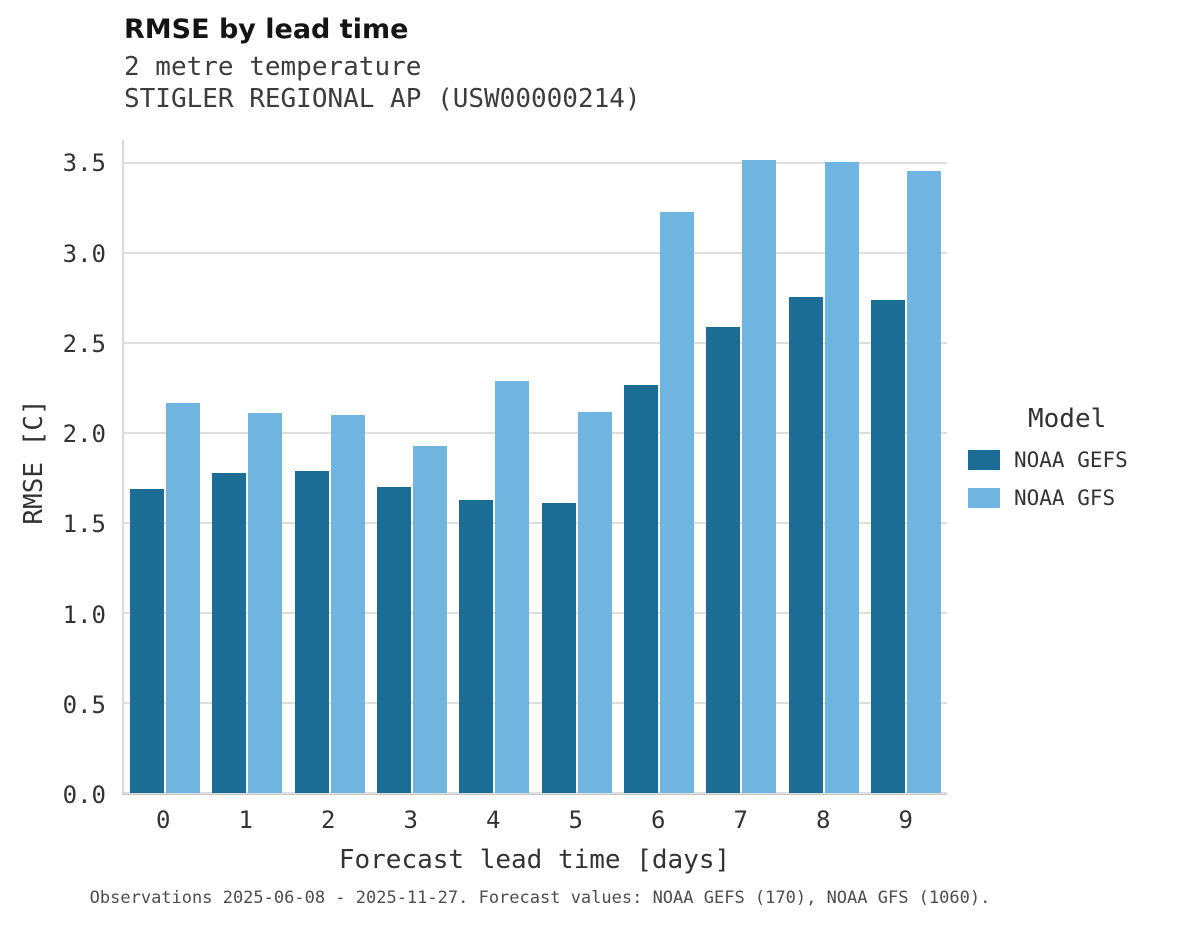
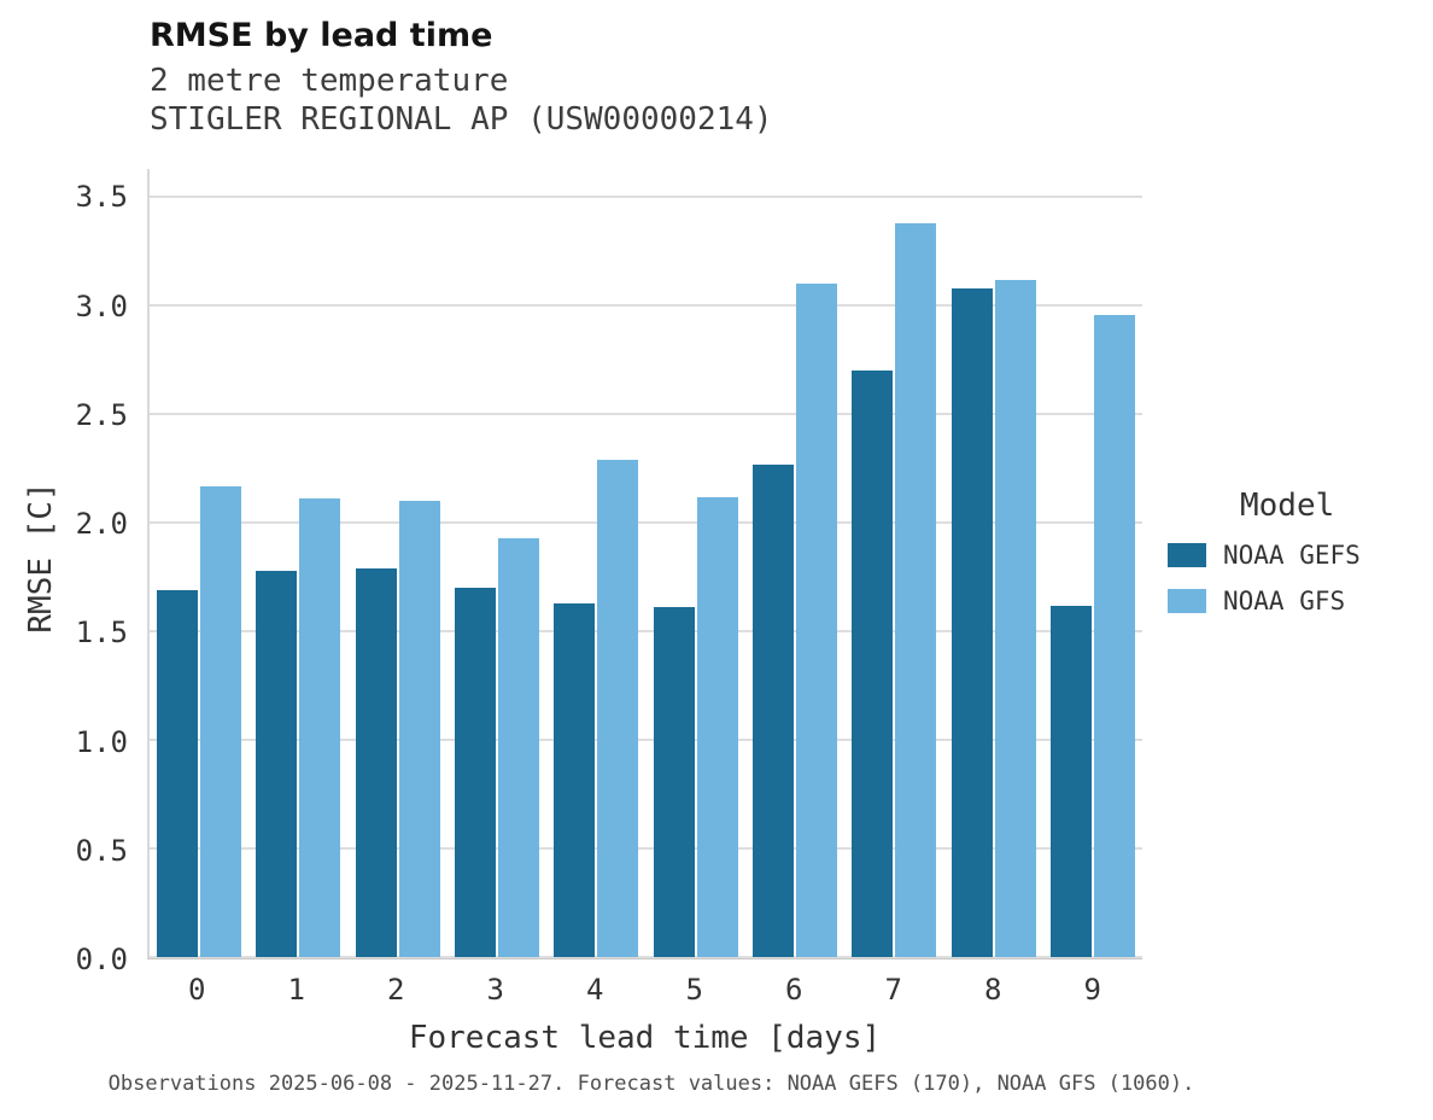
NOAA GFS/6: 3.23 -> 3.10
NOAA GEFS/7: 2.59 -> 2.70
NOAA GFS/7: 3.52 -> 3.38
NOAA GEFS/8: 2.76 -> 3.08
NOAA GFS/8: 3.51 -> 3.12
NOAA GEFS/9: 2.74 -> 1.62
NOAA GFS/9: 3.46 -> 2.96
